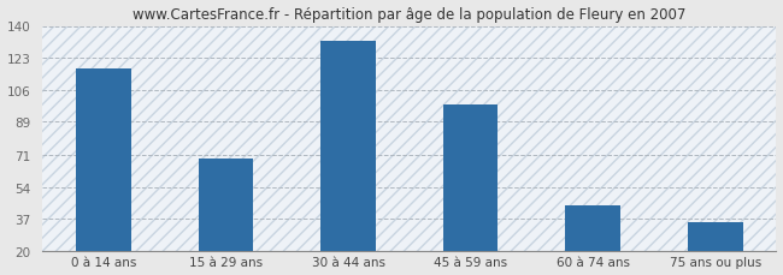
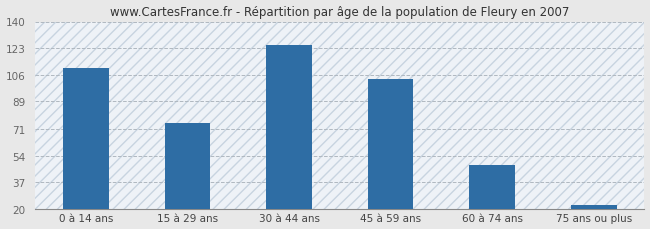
0 à 14 ans: 117 -> 110
15 à 29 ans: 69 -> 75
30 à 44 ans: 132 -> 125
45 à 59 ans: 98 -> 103
60 à 74 ans: 44 -> 48
75 ans ou plus: 35 -> 22
